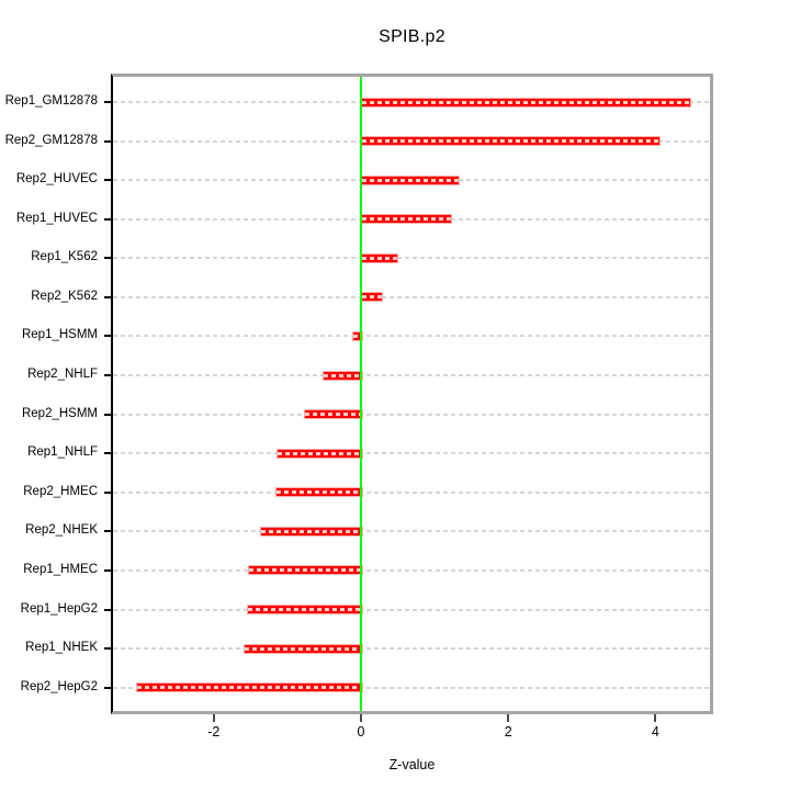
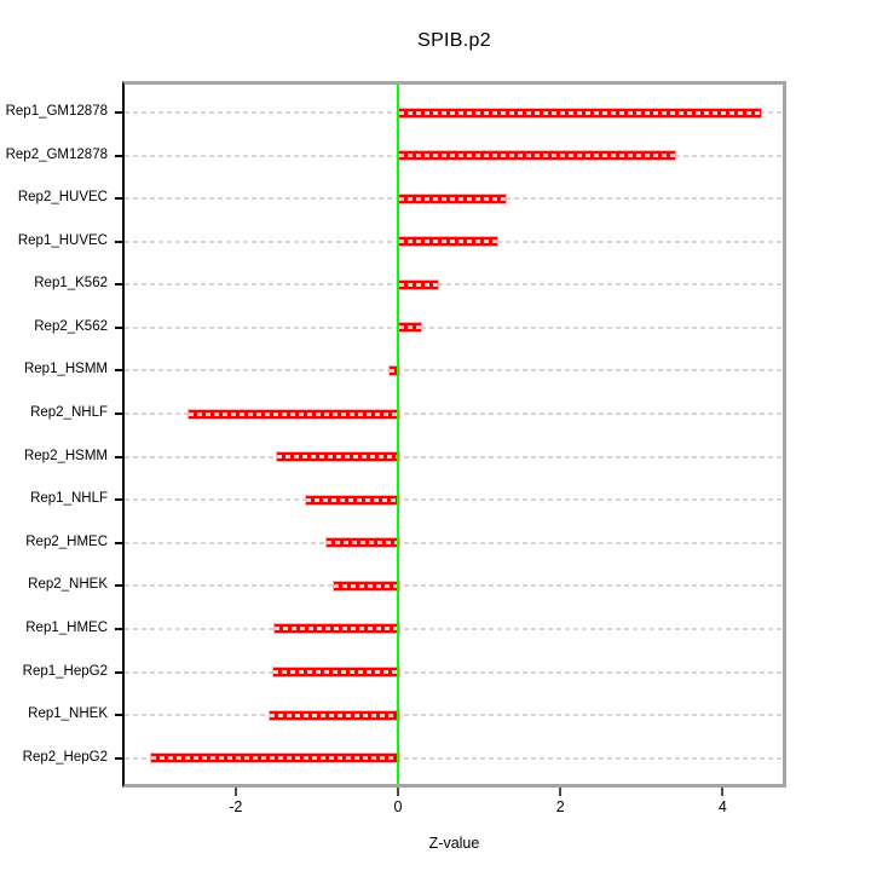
Rep2_GM12878: 4.0 -> 3.4
Rep2_NHLF: -0.5 -> -2.6
Rep2_HSMM: -0.8 -> -1.5
Rep2_HMEC: -1.2 -> -0.9
Rep2_NHEK: -1.4 -> -0.8
